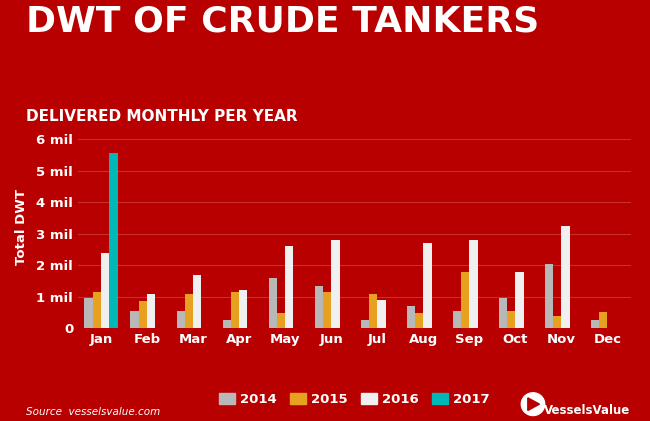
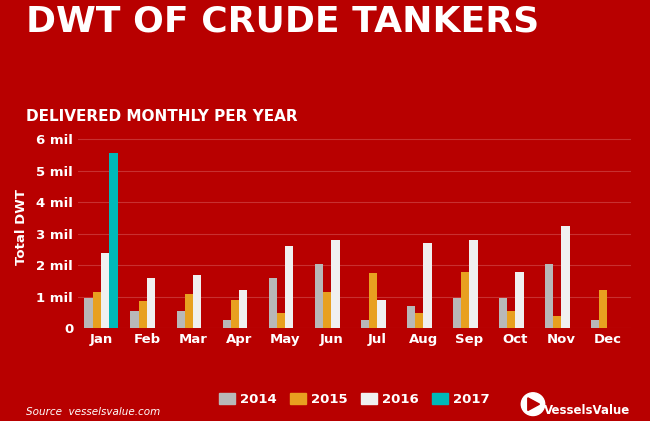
2016/Feb: 1.10 mil -> 1.60 mil
2015/Apr: 1.15 mil -> 0.90 mil
2014/Jun: 1.35 mil -> 2.05 mil
2015/Jul: 1.10 mil -> 1.75 mil
2014/Sep: 0.55 mil -> 0.95 mil
2015/Dec: 0.52 mil -> 1.20 mil
